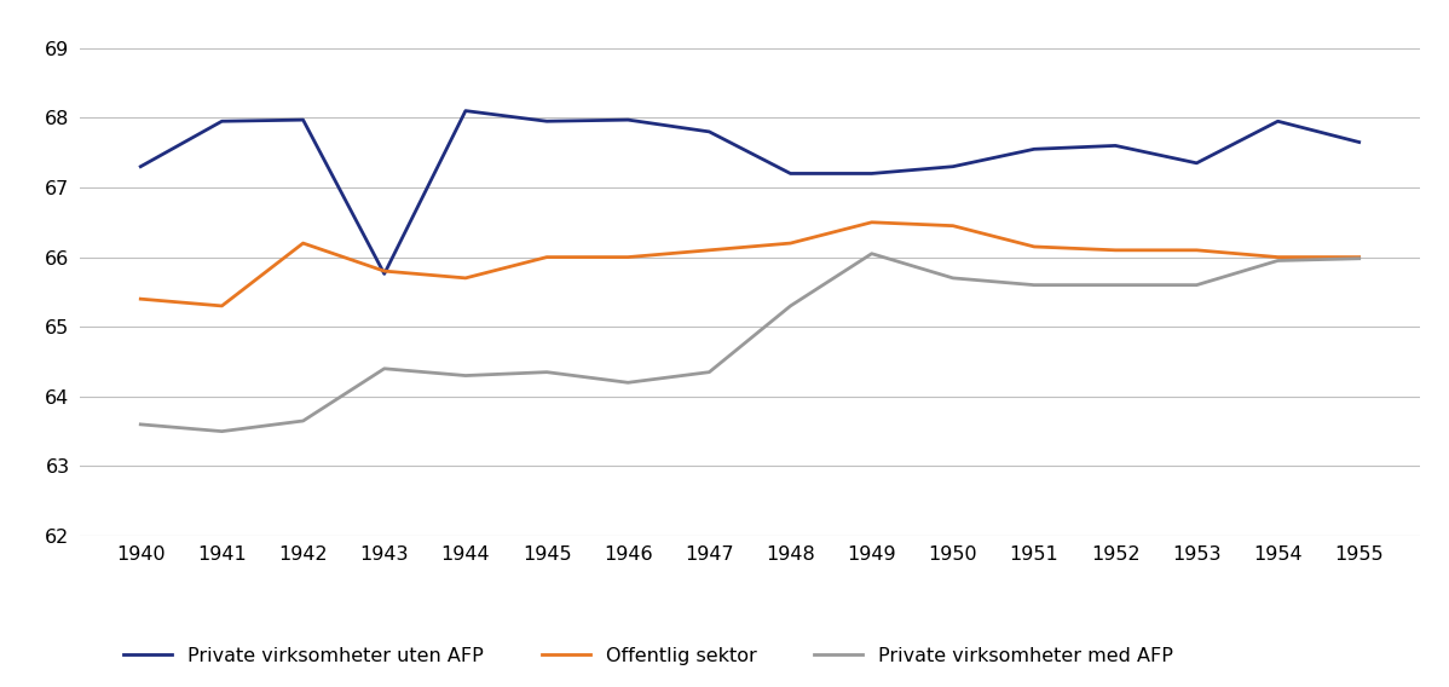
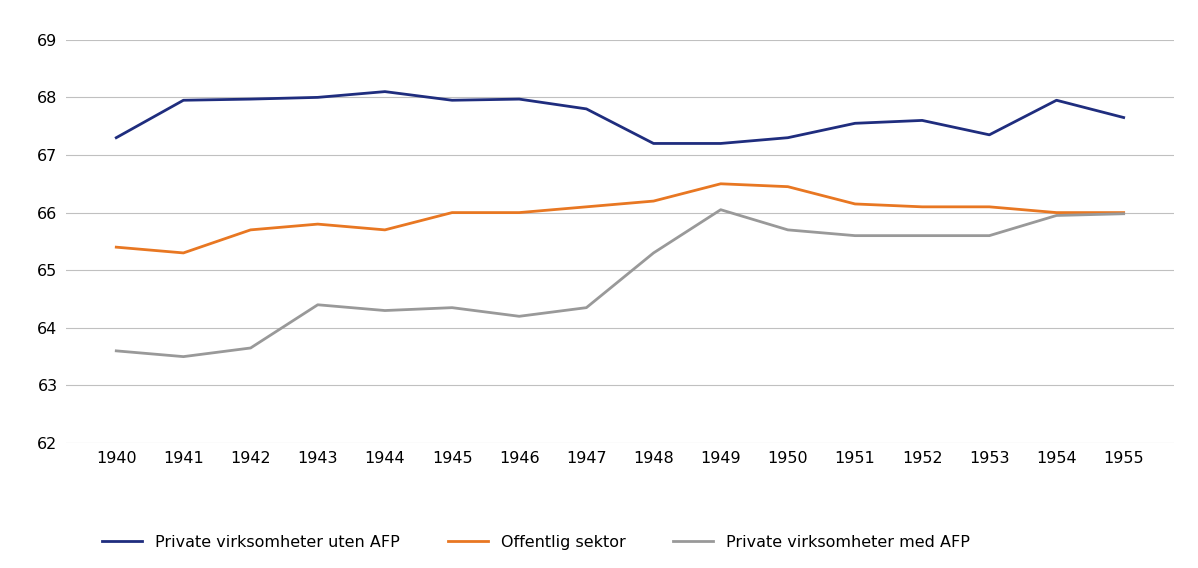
Offentlig sektor/1942: 66.20 -> 65.70
Private virksomheter uten AFP/1943: 65.76 -> 68.00
